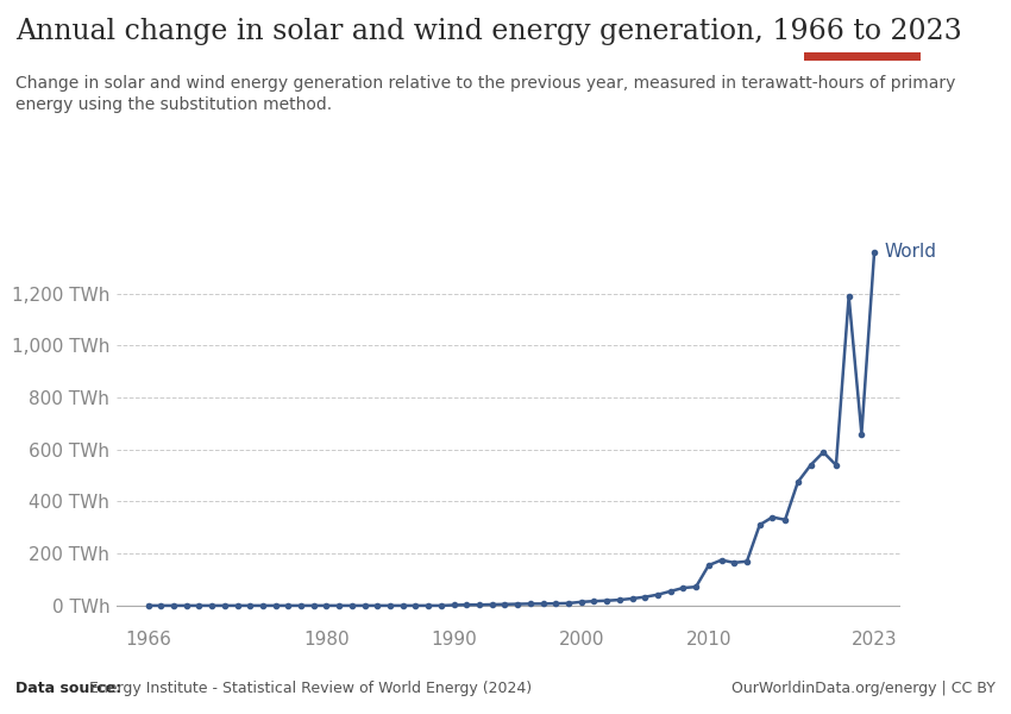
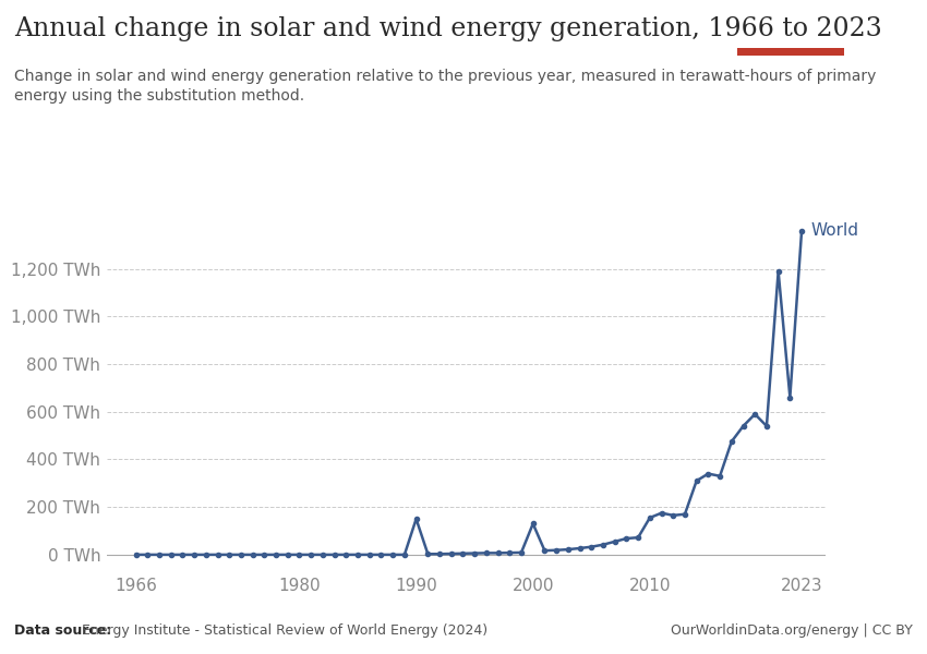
1990: 2 TWh -> 150 TWh
2000: 14 TWh -> 130 TWh
